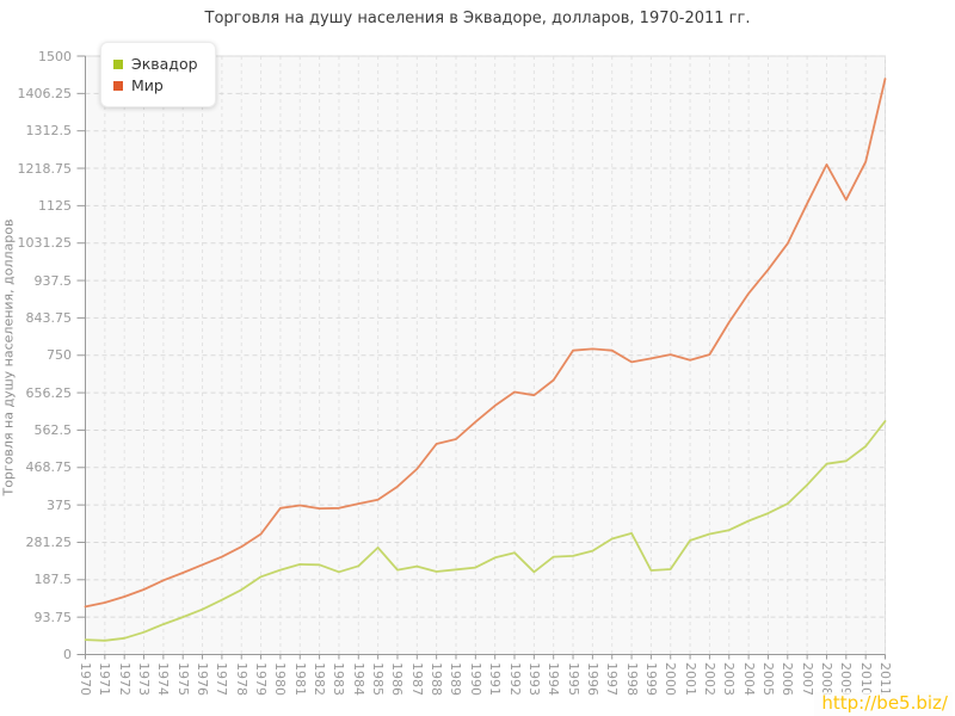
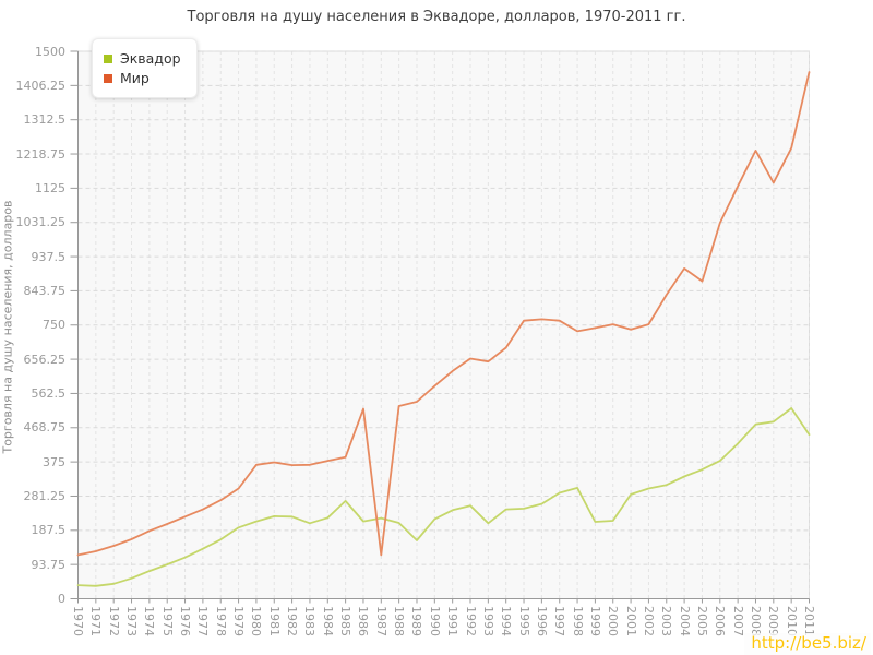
Мир/1986: 420 -> 520
Мир/1987: 460 -> 120
Эквадор/1989: 210 -> 160
Мир/2005: 960 -> 870
Эквадор/2011: 580 -> 450
